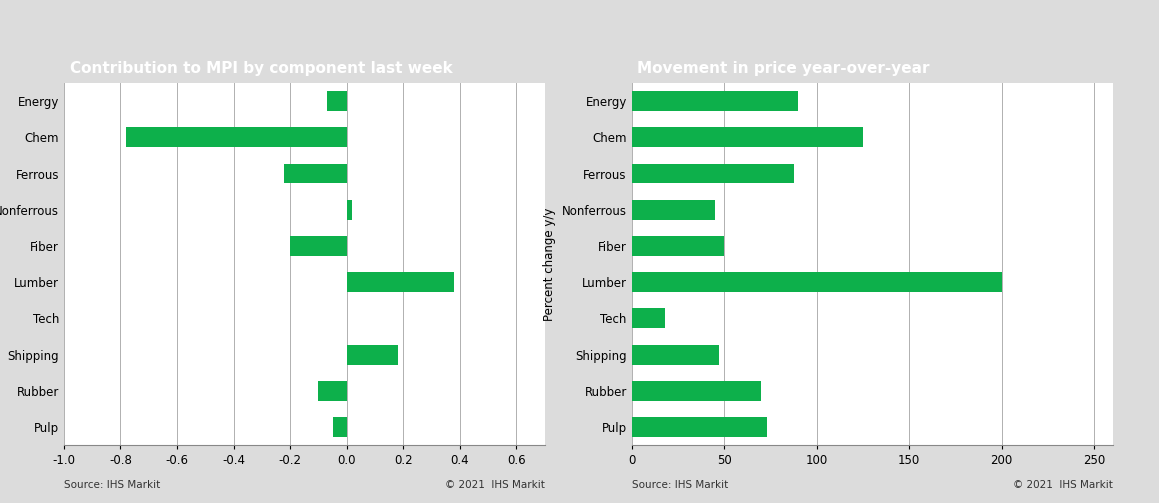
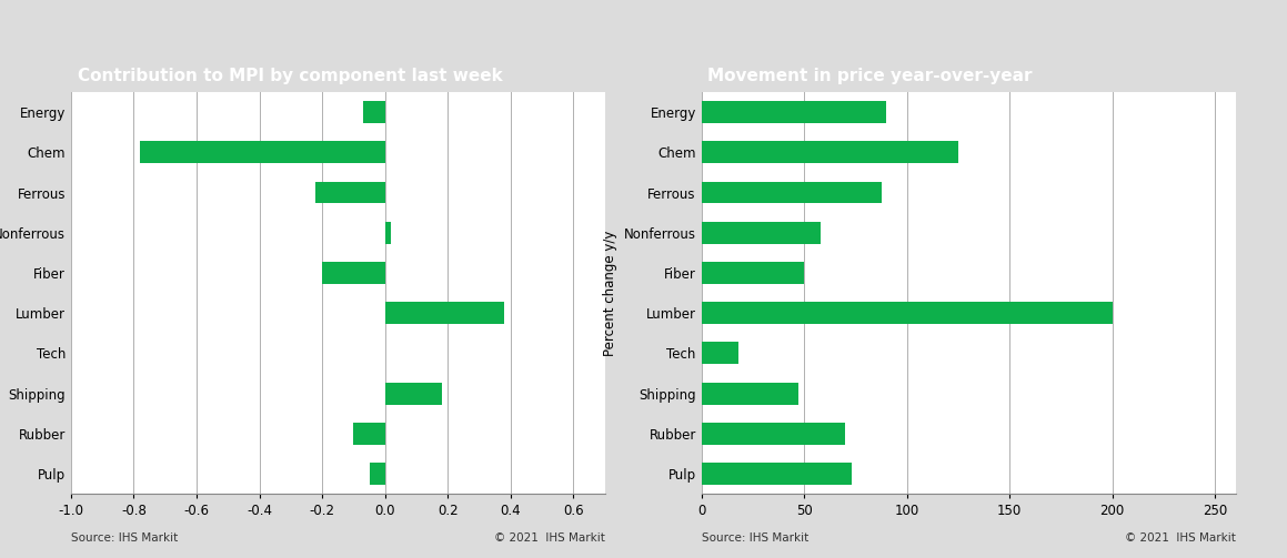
Nonferrous: 45 -> 58
